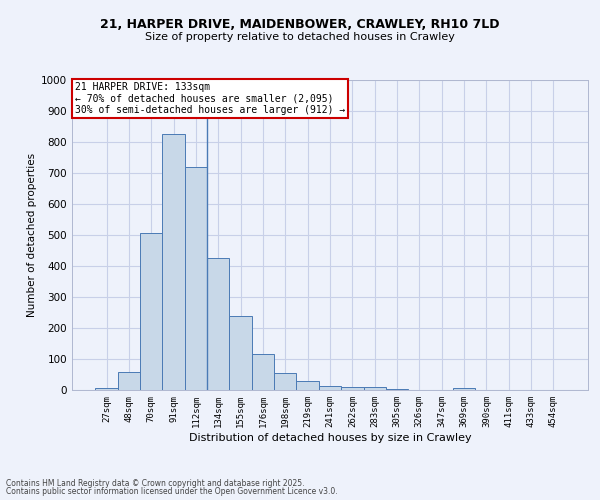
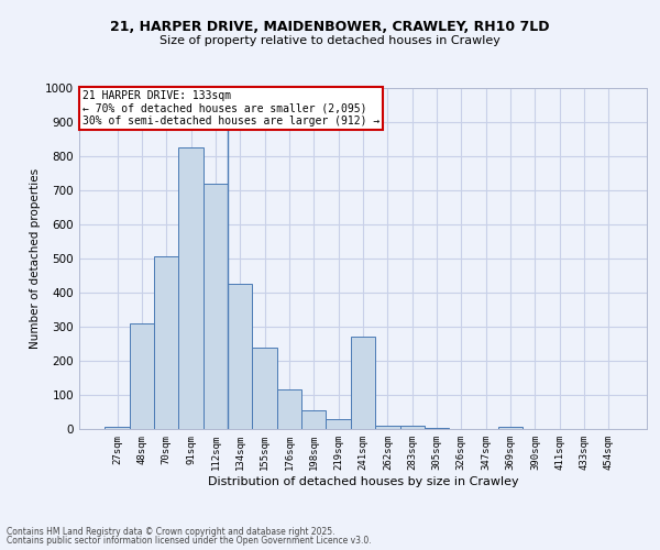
48sqm: 57 -> 310
241sqm: 13 -> 270
